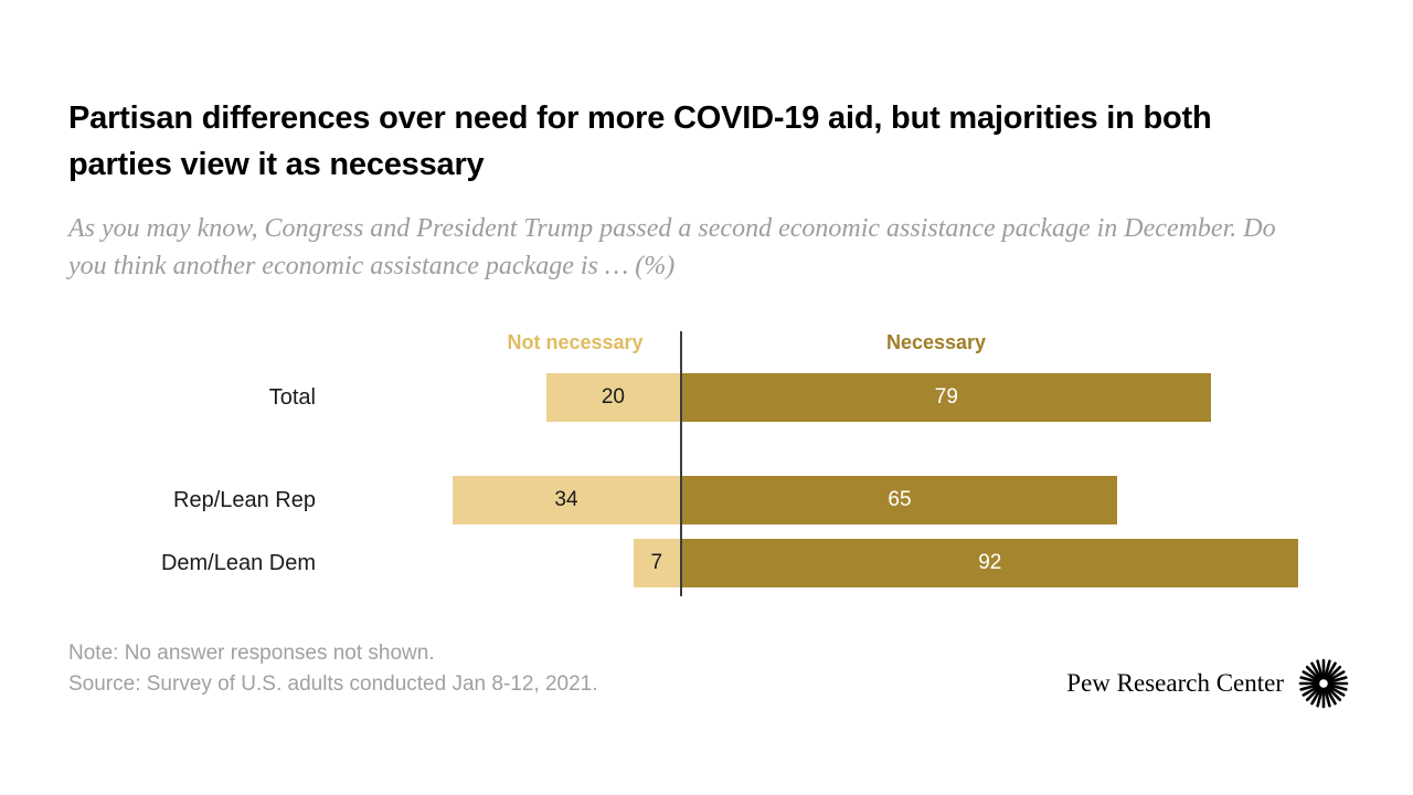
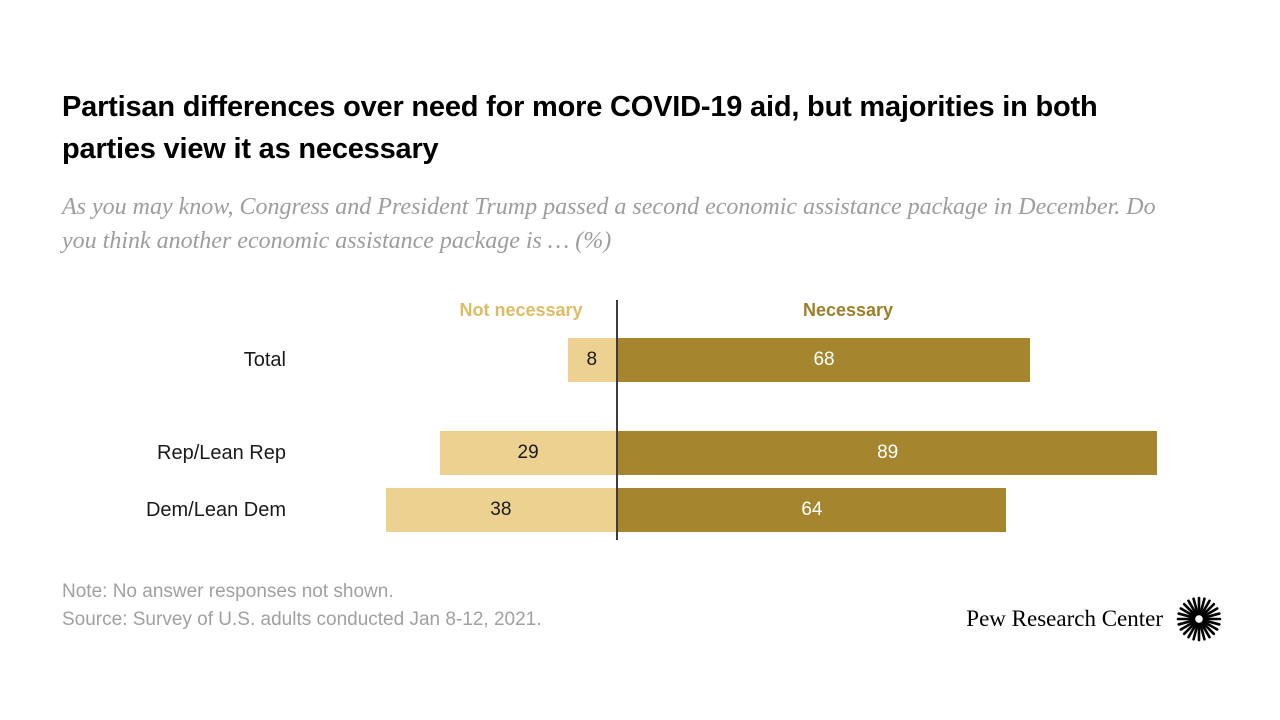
Not necessary/Total: 20 -> 8
Necessary/Total: 79 -> 68
Not necessary/Rep/Lean Rep: 34 -> 29
Necessary/Rep/Lean Rep: 65 -> 89
Not necessary/Dem/Lean Dem: 7 -> 38
Necessary/Dem/Lean Dem: 92 -> 64
